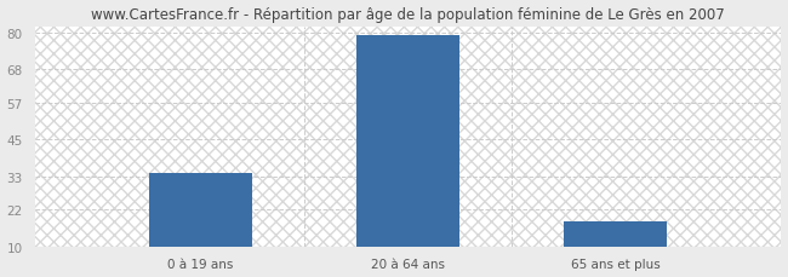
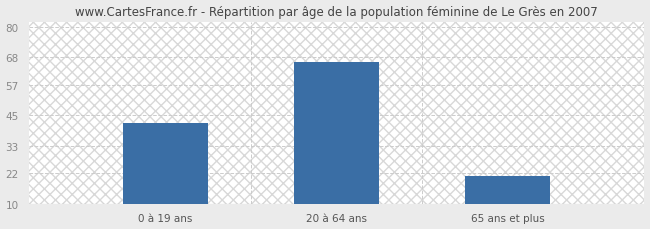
0 à 19 ans: 34 -> 42
20 à 64 ans: 79 -> 66
65 ans et plus: 18 -> 21
